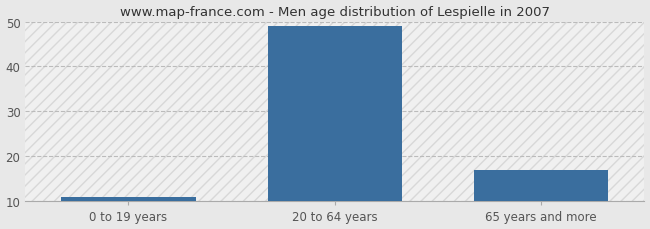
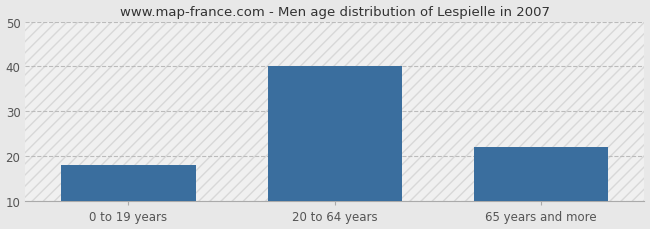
0 to 19 years: 11 -> 18
20 to 64 years: 49 -> 40
65 years and more: 17 -> 22
